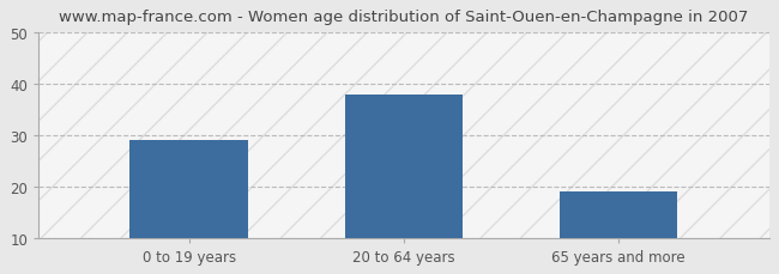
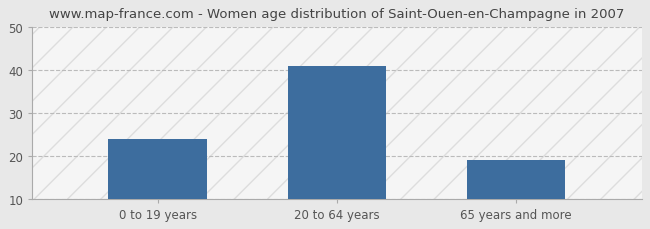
0 to 19 years: 29 -> 24
20 to 64 years: 38 -> 41
